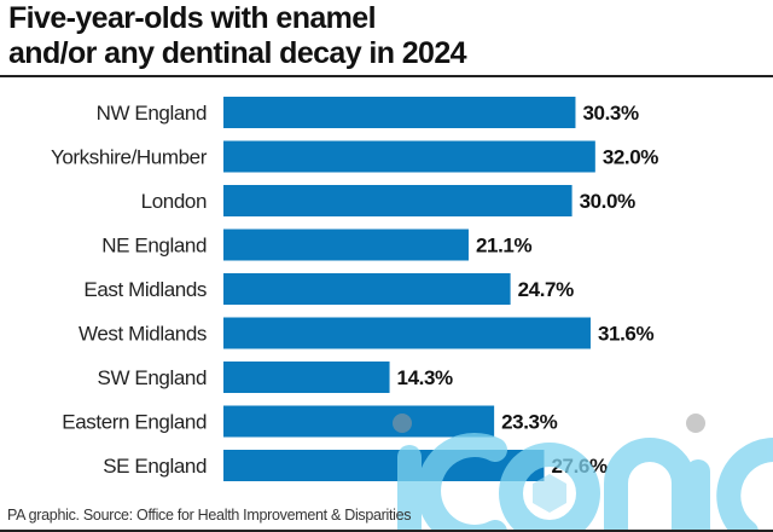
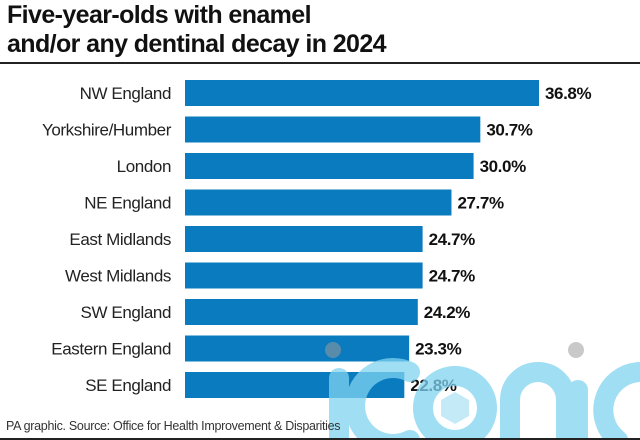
NW England: 30.3% -> 36.8%
Yorkshire/Humber: 32.0% -> 30.7%
NE England: 21.1% -> 27.7%
West Midlands: 31.6% -> 24.7%
SW England: 14.3% -> 24.2%
SE England: 27.6% -> 22.8%
